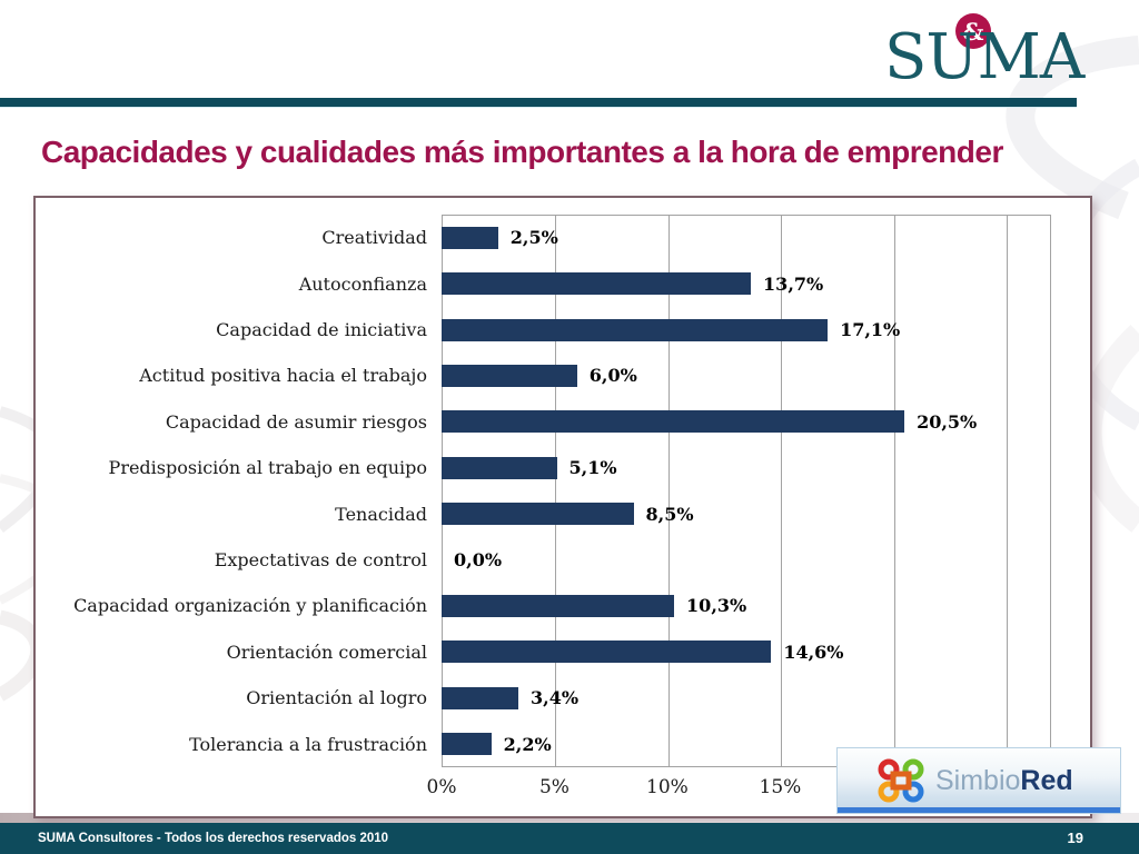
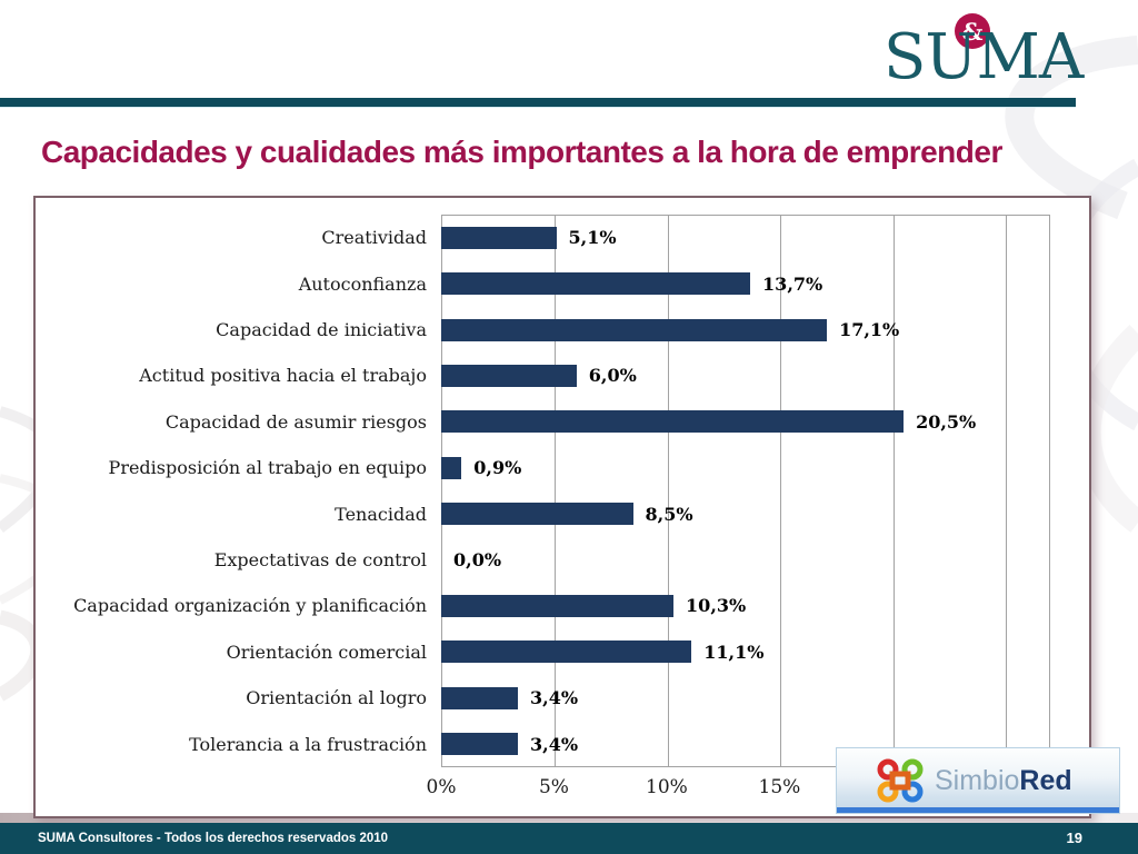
Creatividad: 2,5% -> 5,1%
Predisposición al trabajo en equipo: 5,1% -> 0,9%
Orientación comercial: 14,6% -> 11,1%
Tolerancia a la frustración: 2,2% -> 3,4%
